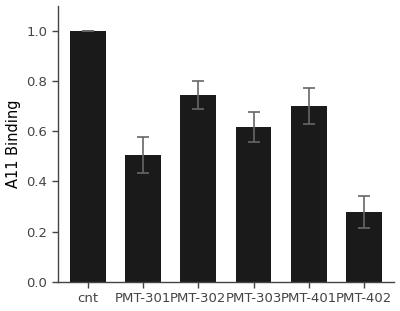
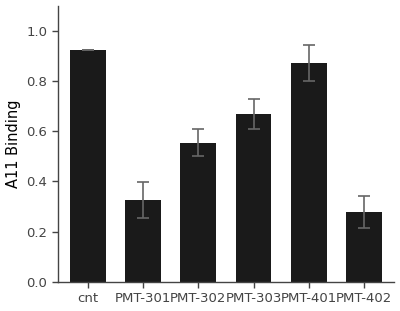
cnt: 1.000 -> 0.925
PMT-301: 0.505 -> 0.325
PMT-302: 0.745 -> 0.555
PMT-303: 0.618 -> 0.670
PMT-401: 0.700 -> 0.870
